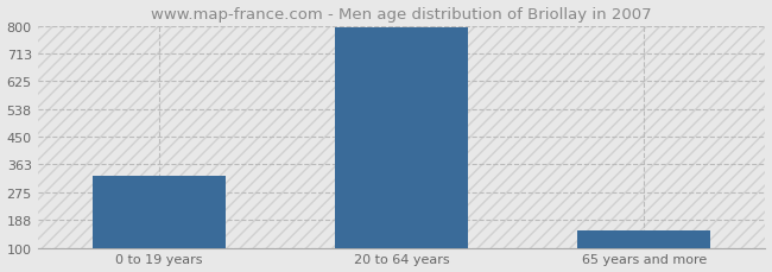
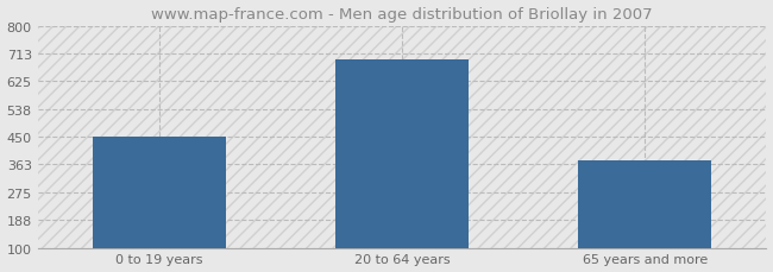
0 to 19 years: 325 -> 450
20 to 64 years: 795 -> 695
65 years and more: 155 -> 375
